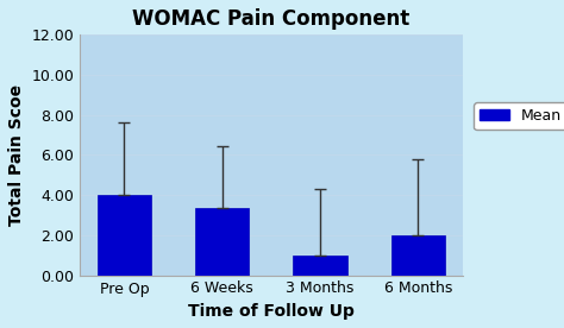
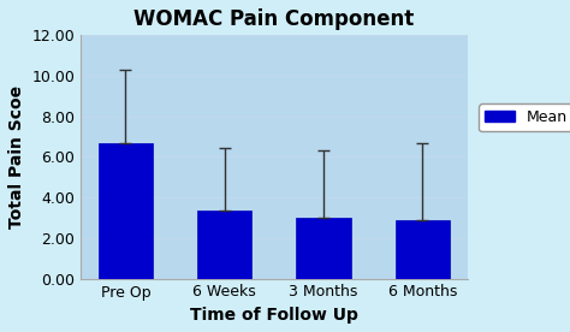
Pre Op: 4.0 -> 6.7
3 Months: 1.0 -> 3.0
6 Months: 2.0 -> 2.9
